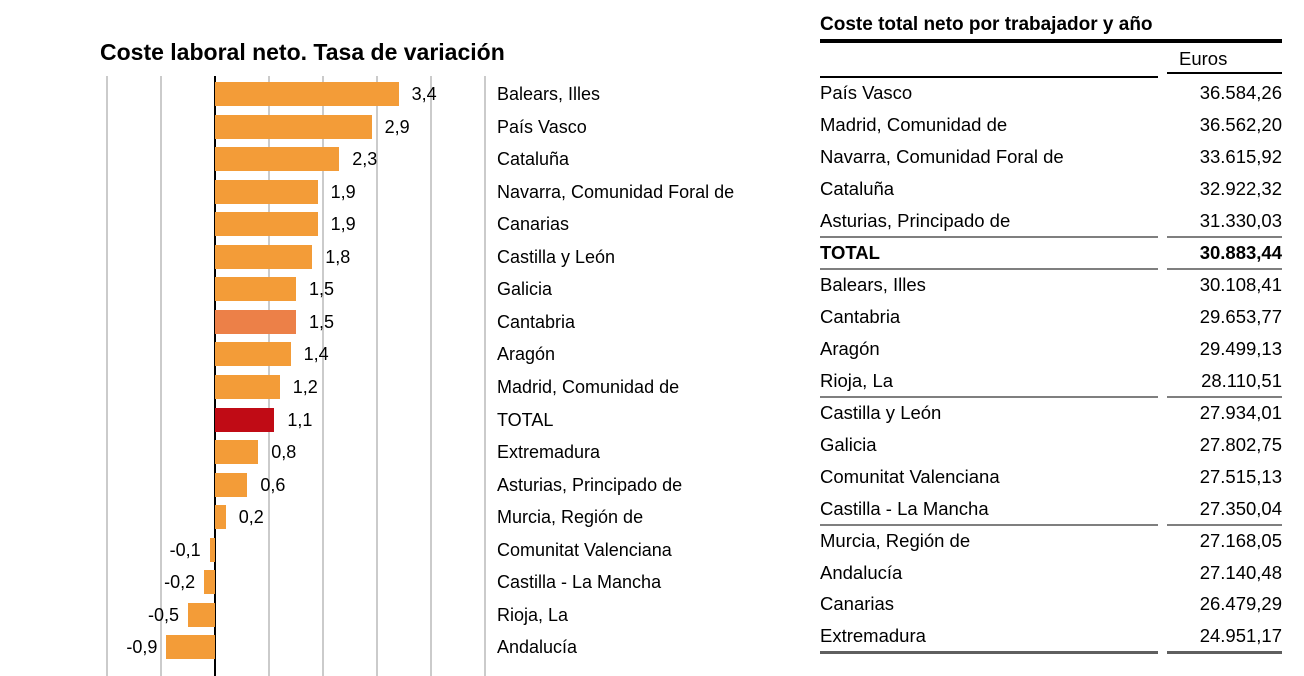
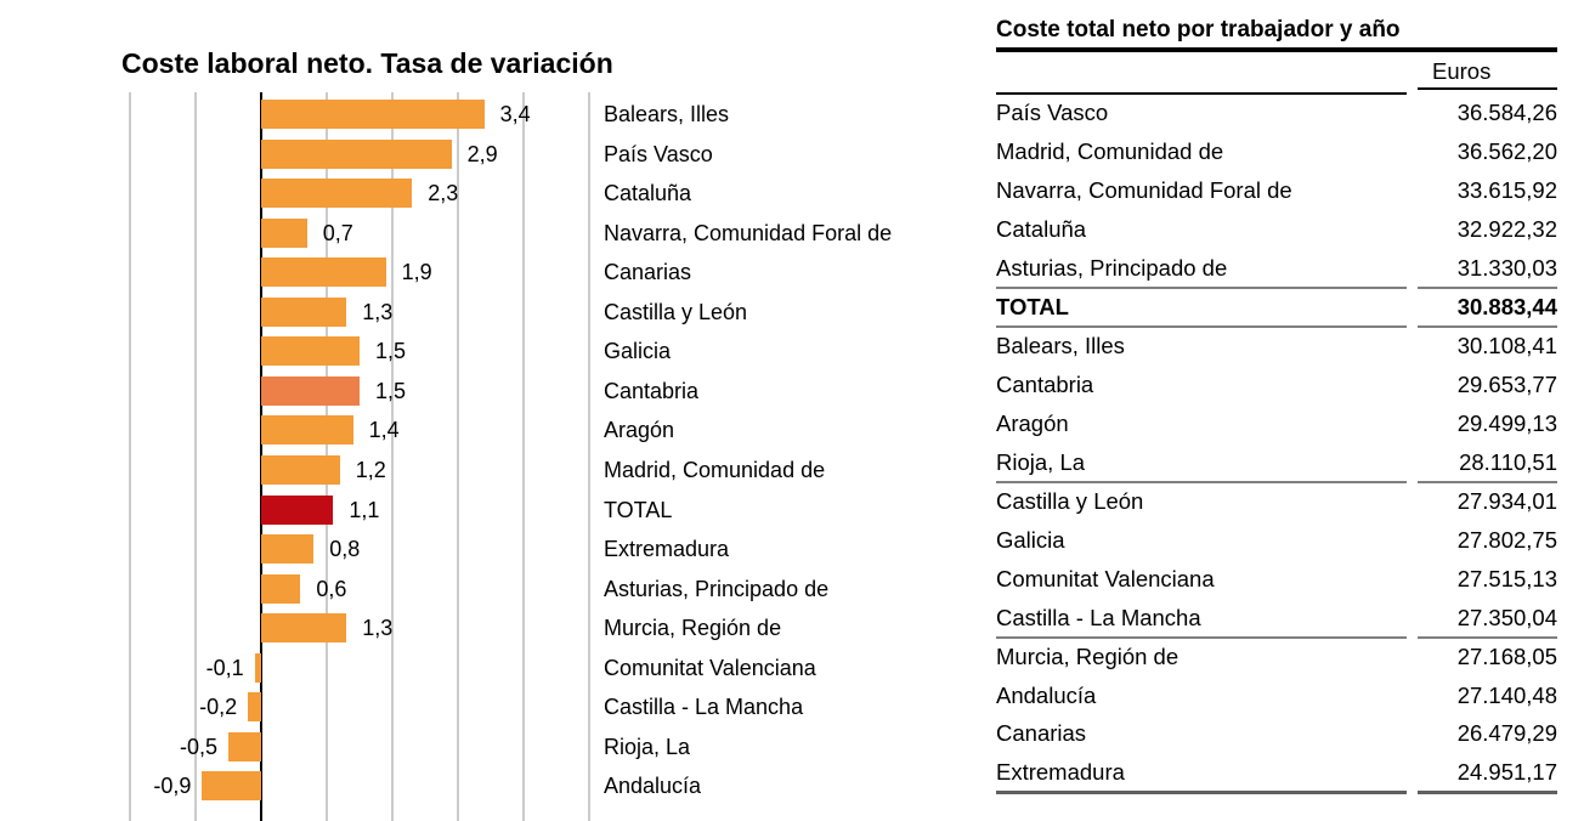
Navarra, Comunidad Foral de: 1,9 -> 0,7
Castilla y León: 1,8 -> 1,3
Murcia, Región de: 0,2 -> 1,3
